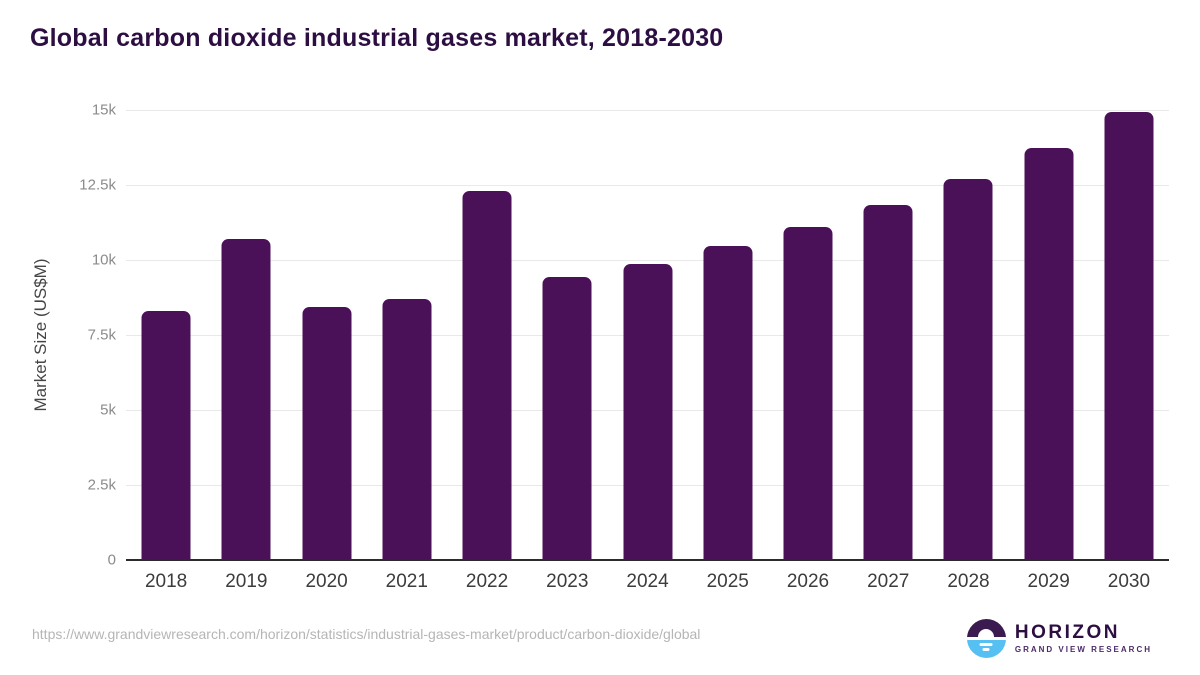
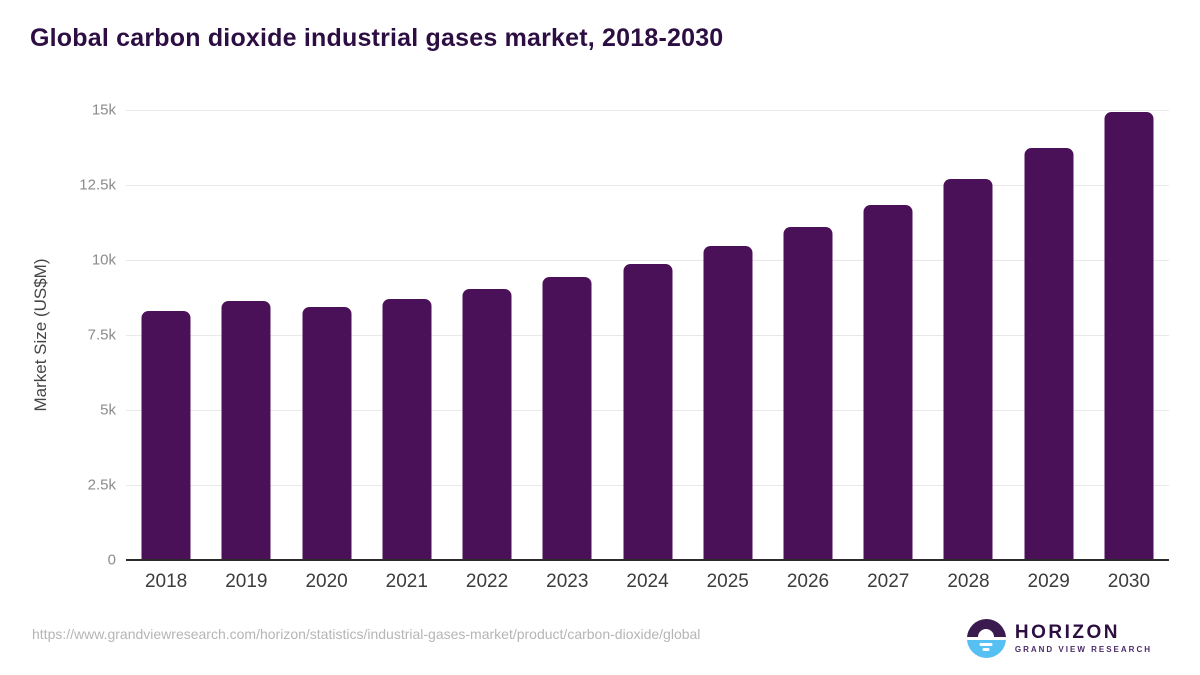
2019: 10.7k -> 8.6k
2022: 12.3k -> 9.0k
